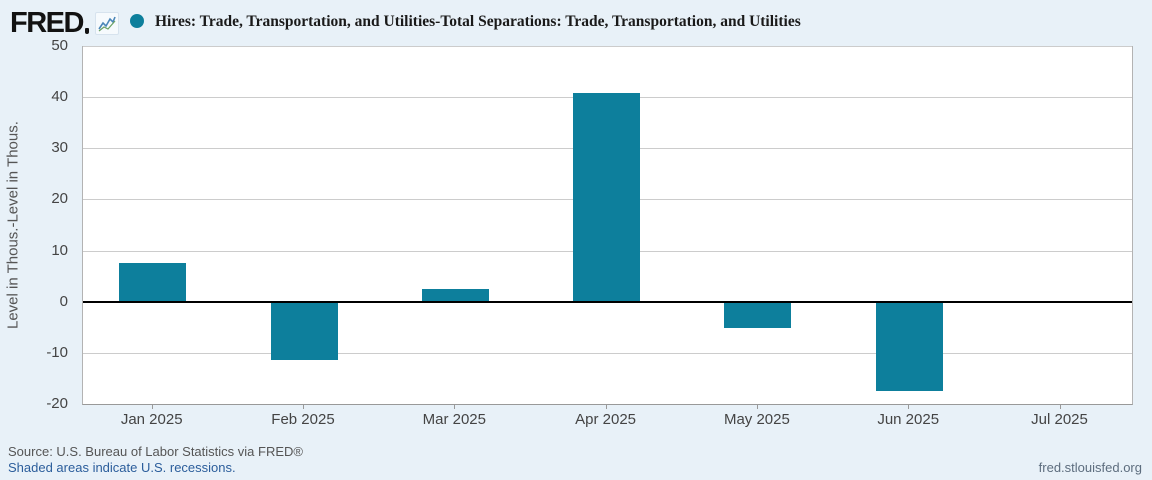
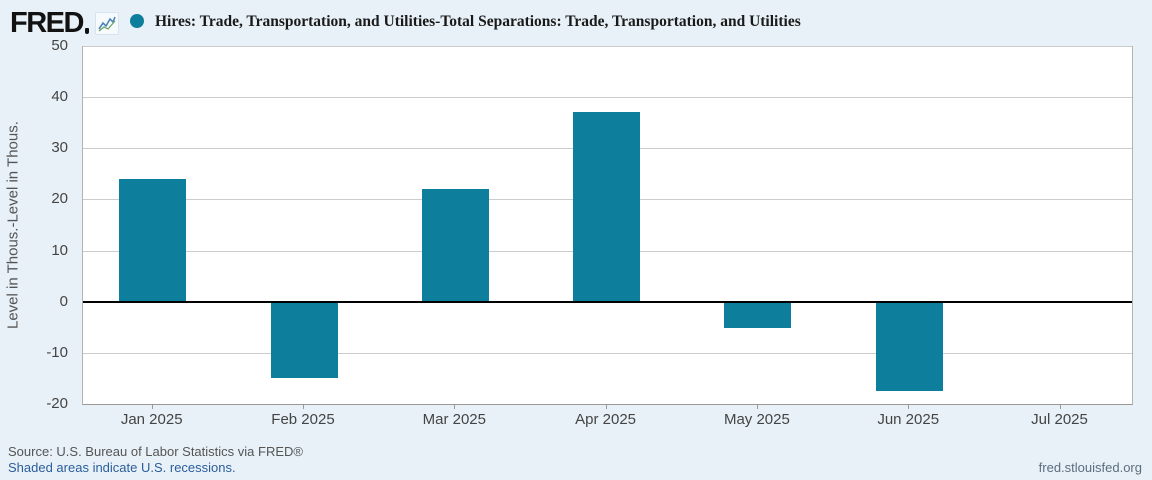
Jan 2025: 8 -> 24
Feb 2025: -11 -> -15
Mar 2025: 2 -> 22
Apr 2025: 41 -> 37
